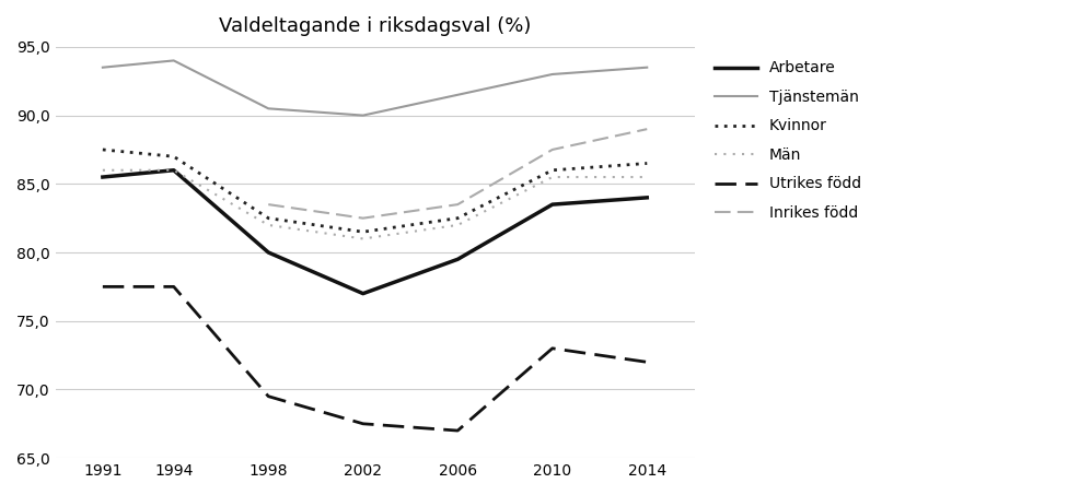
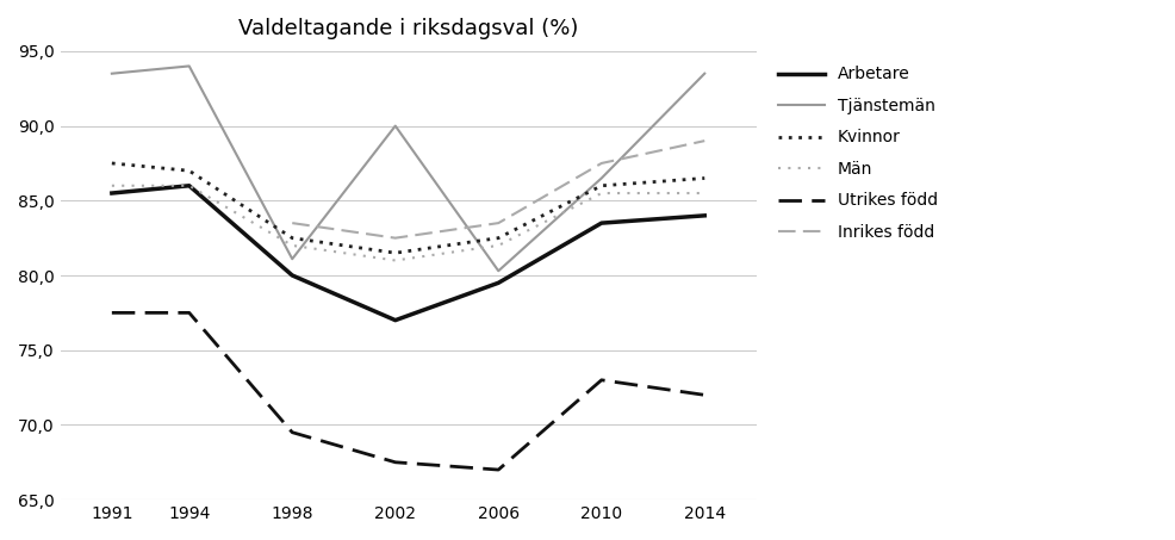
Tjänstemän/1998: 90,5 -> 81,1
Tjänstemän/2006: 91,5 -> 80,3
Tjänstemän/2010: 93,0 -> 86,5
